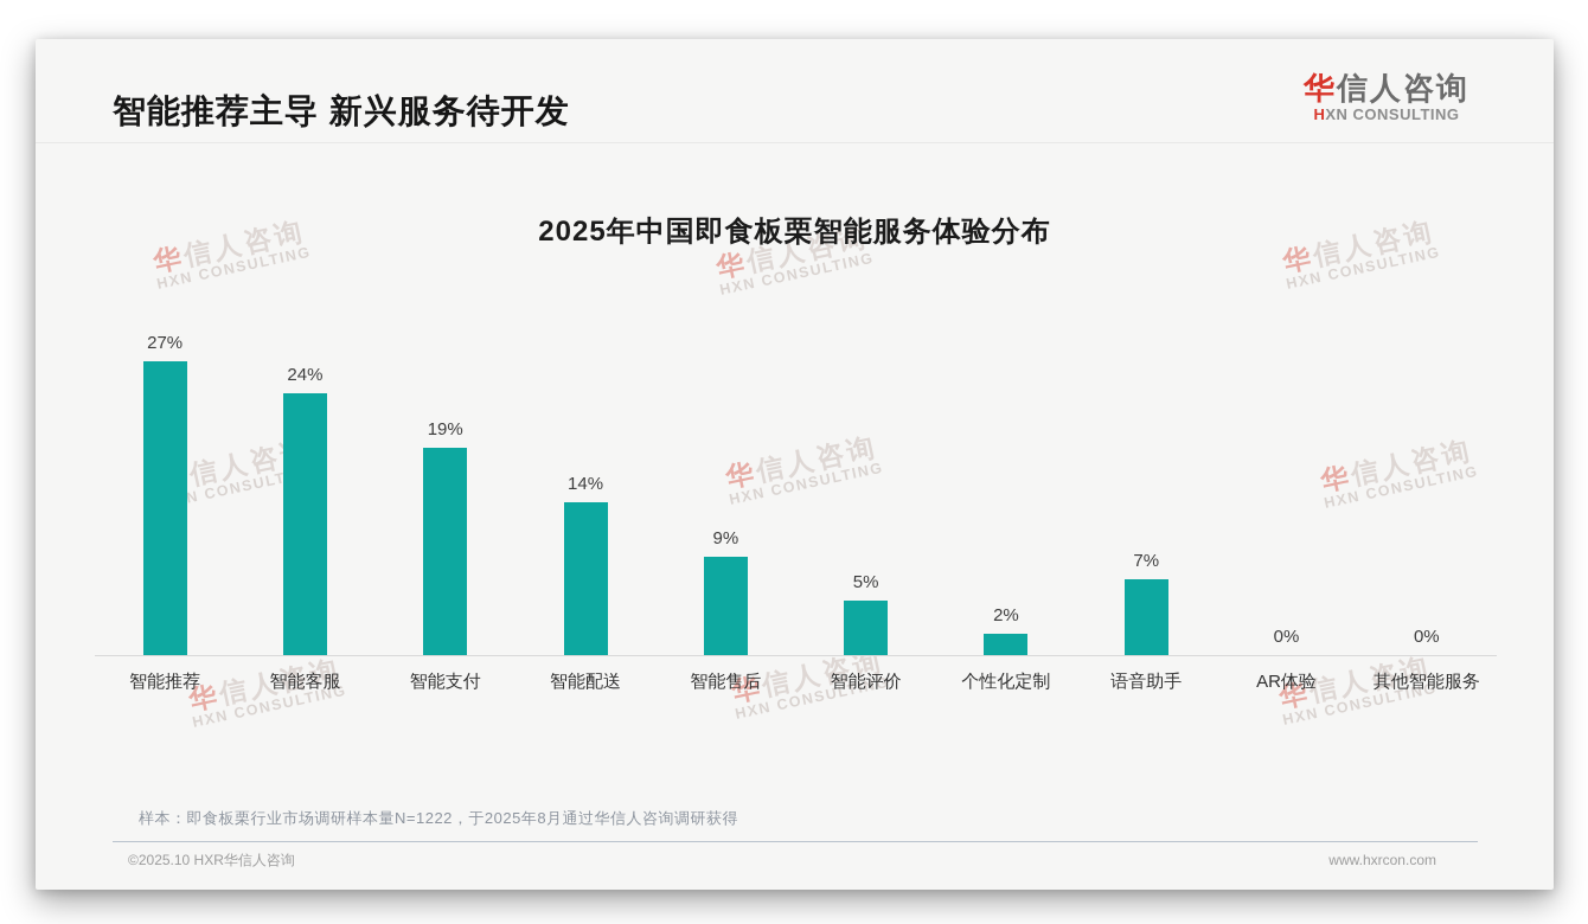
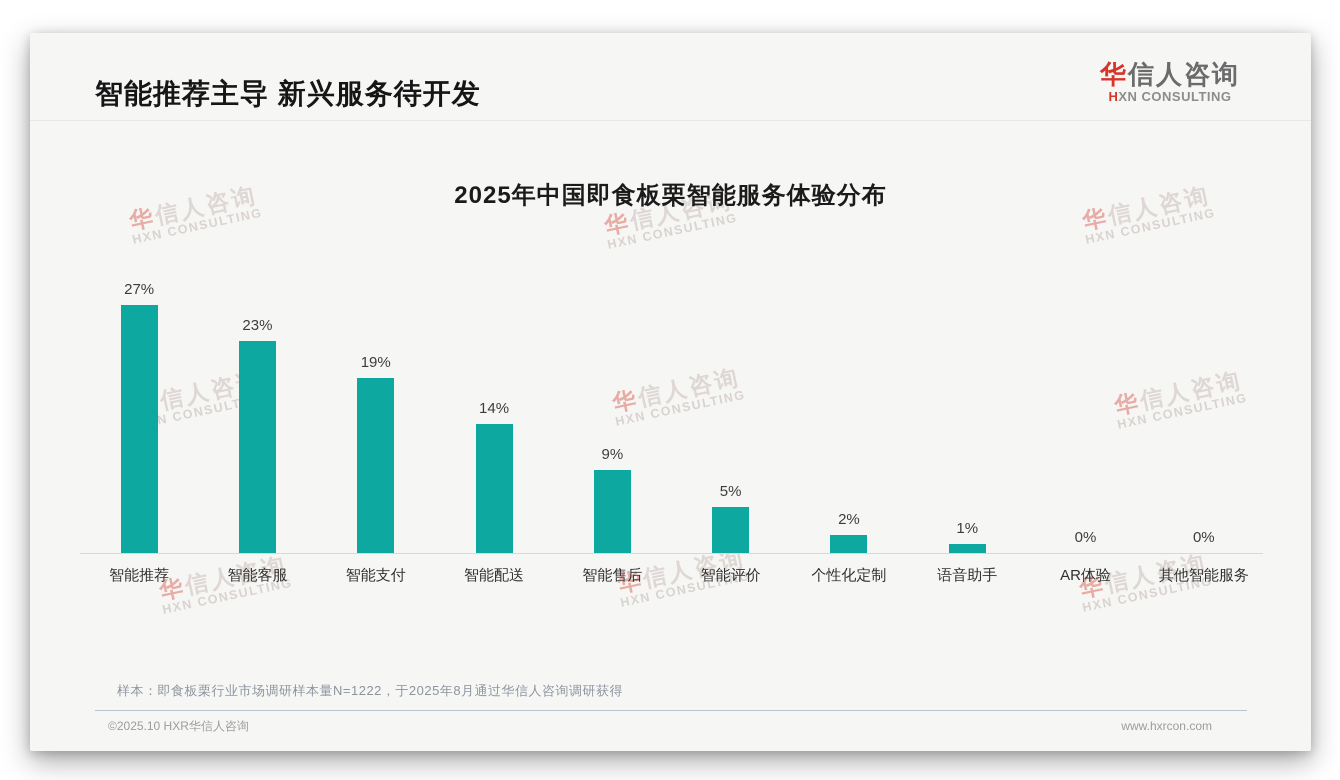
智能客服: 24% -> 23%
语音助手: 7% -> 1%
